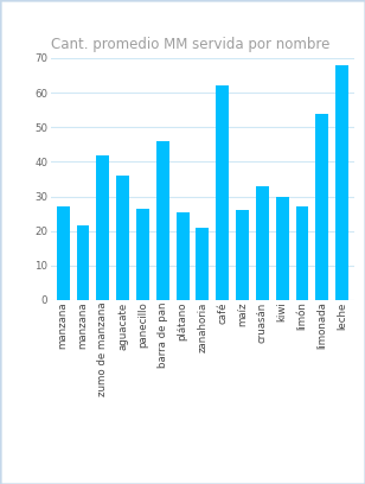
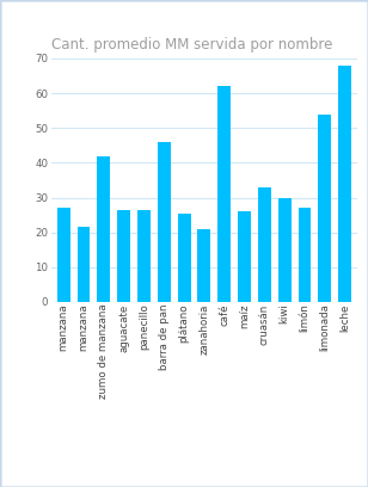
aguacate: 36.0 -> 26.5
